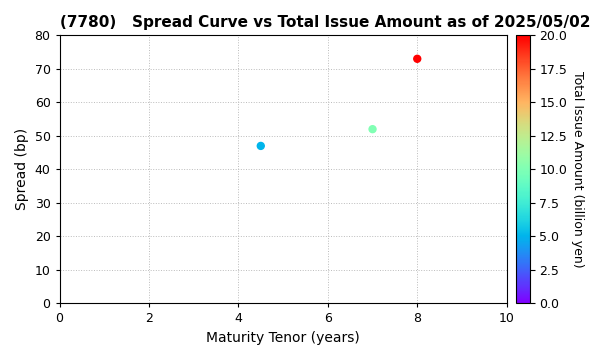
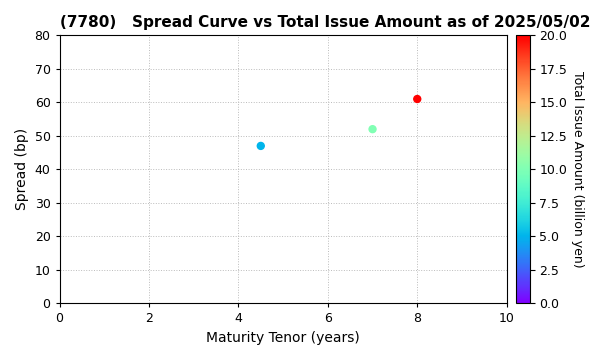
8: 73 -> 61
